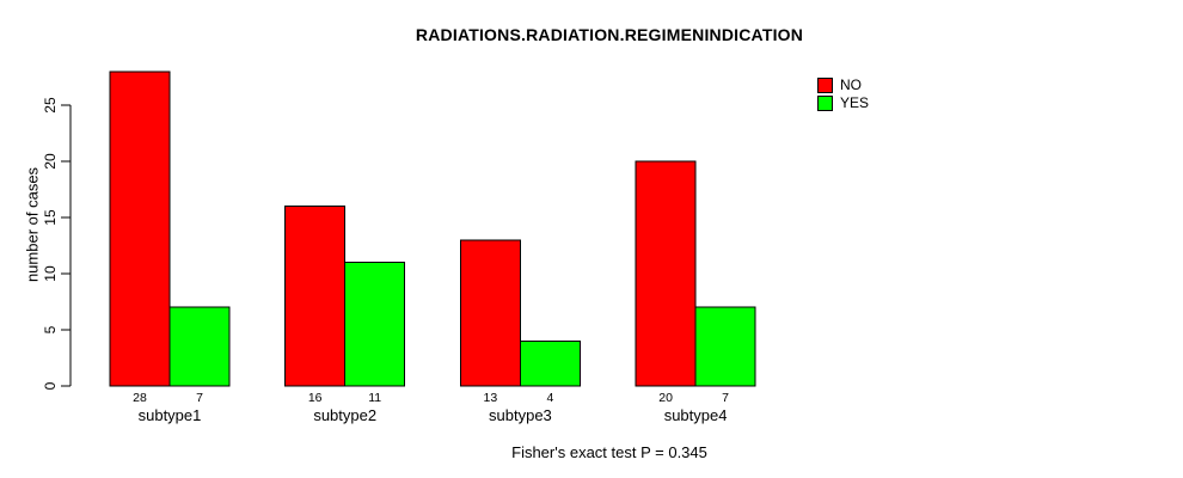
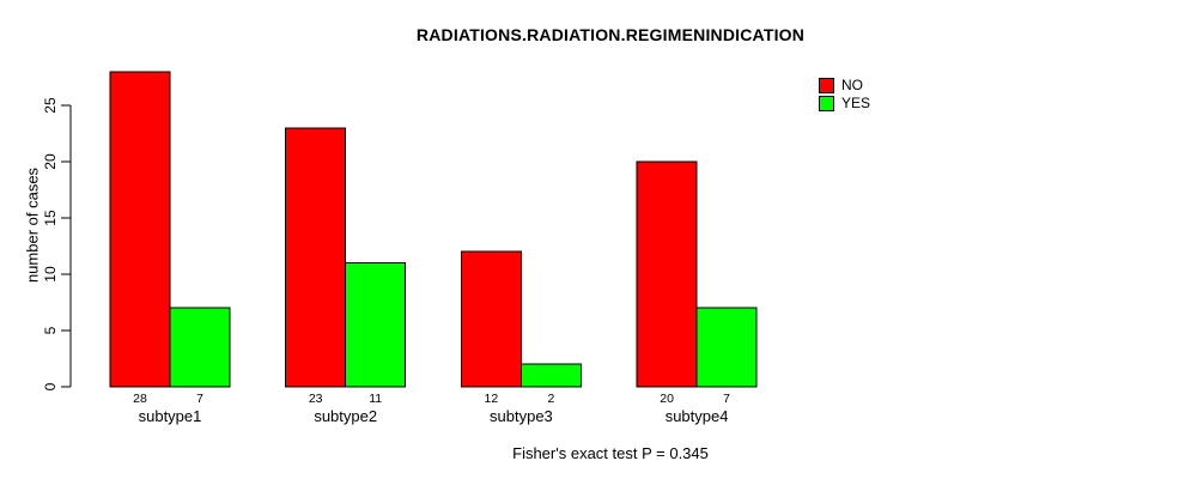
NO/subtype2: 16 -> 23
NO/subtype3: 13 -> 12
YES/subtype3: 4 -> 2
